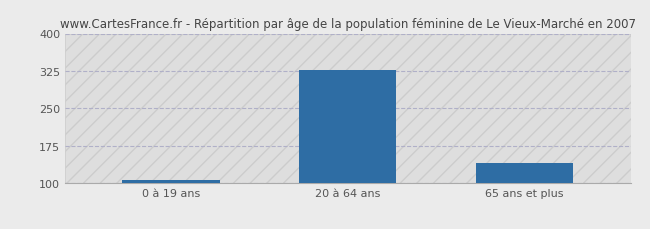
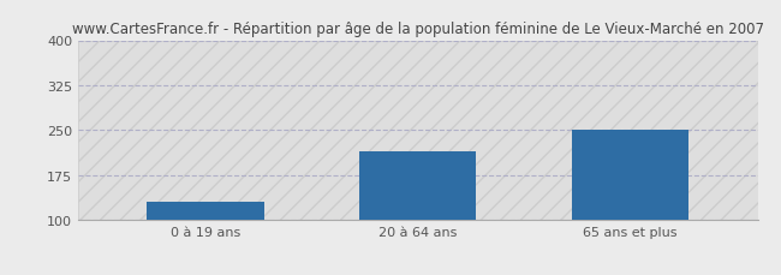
0 à 19 ans: 107 -> 130
20 à 64 ans: 326 -> 215
65 ans et plus: 140 -> 250
